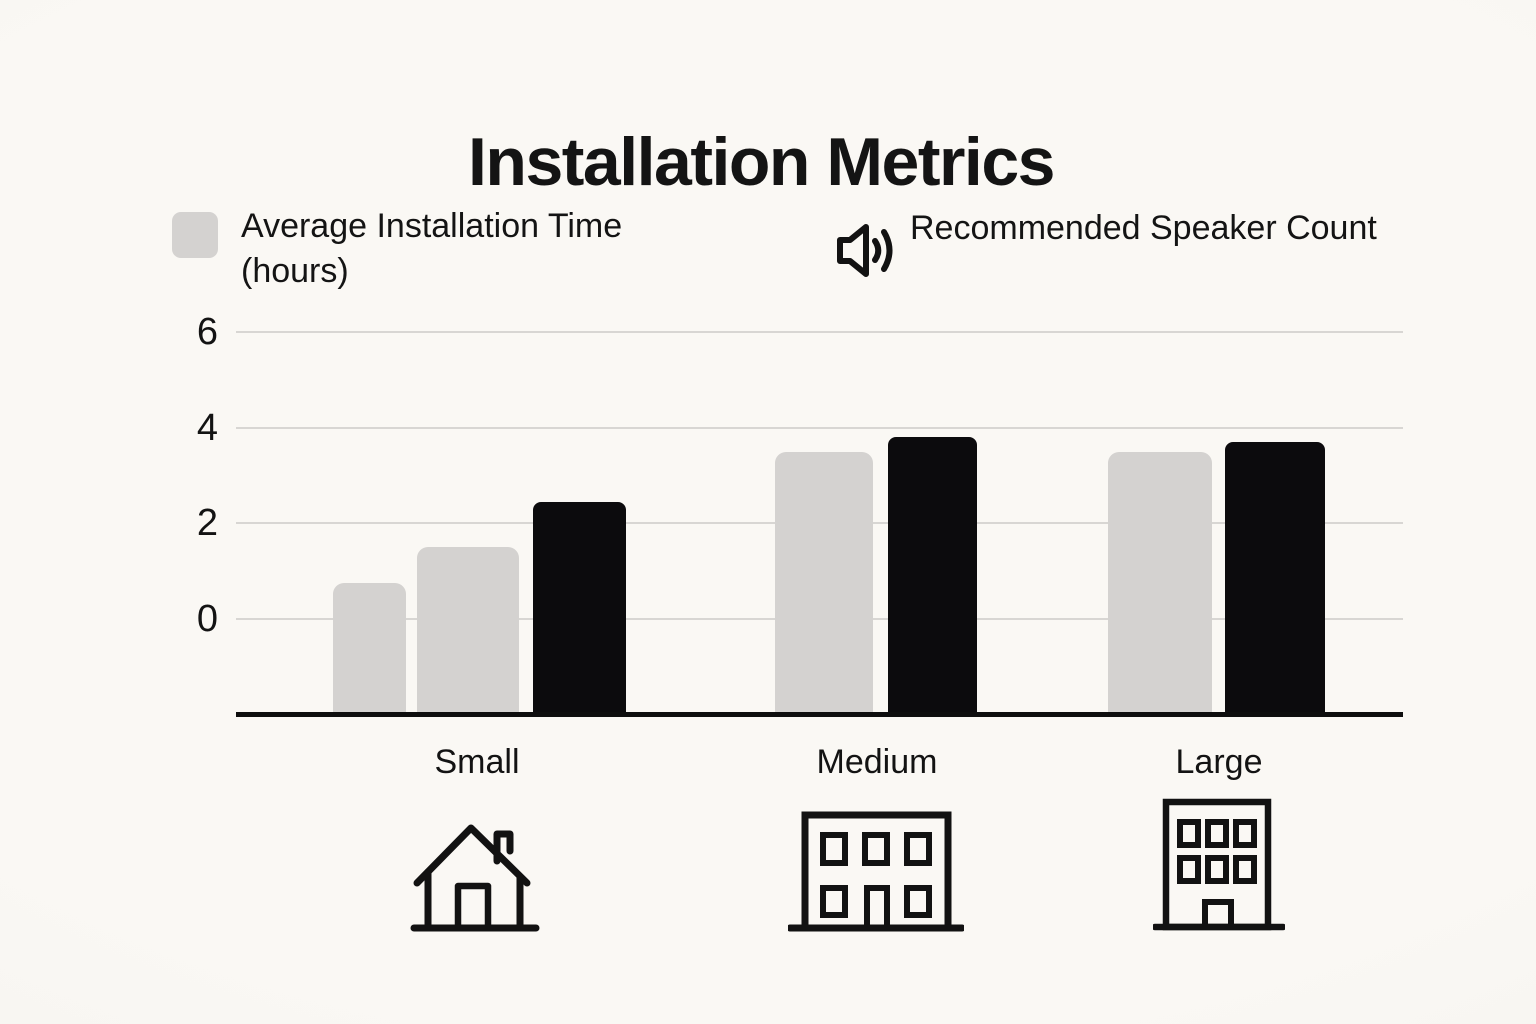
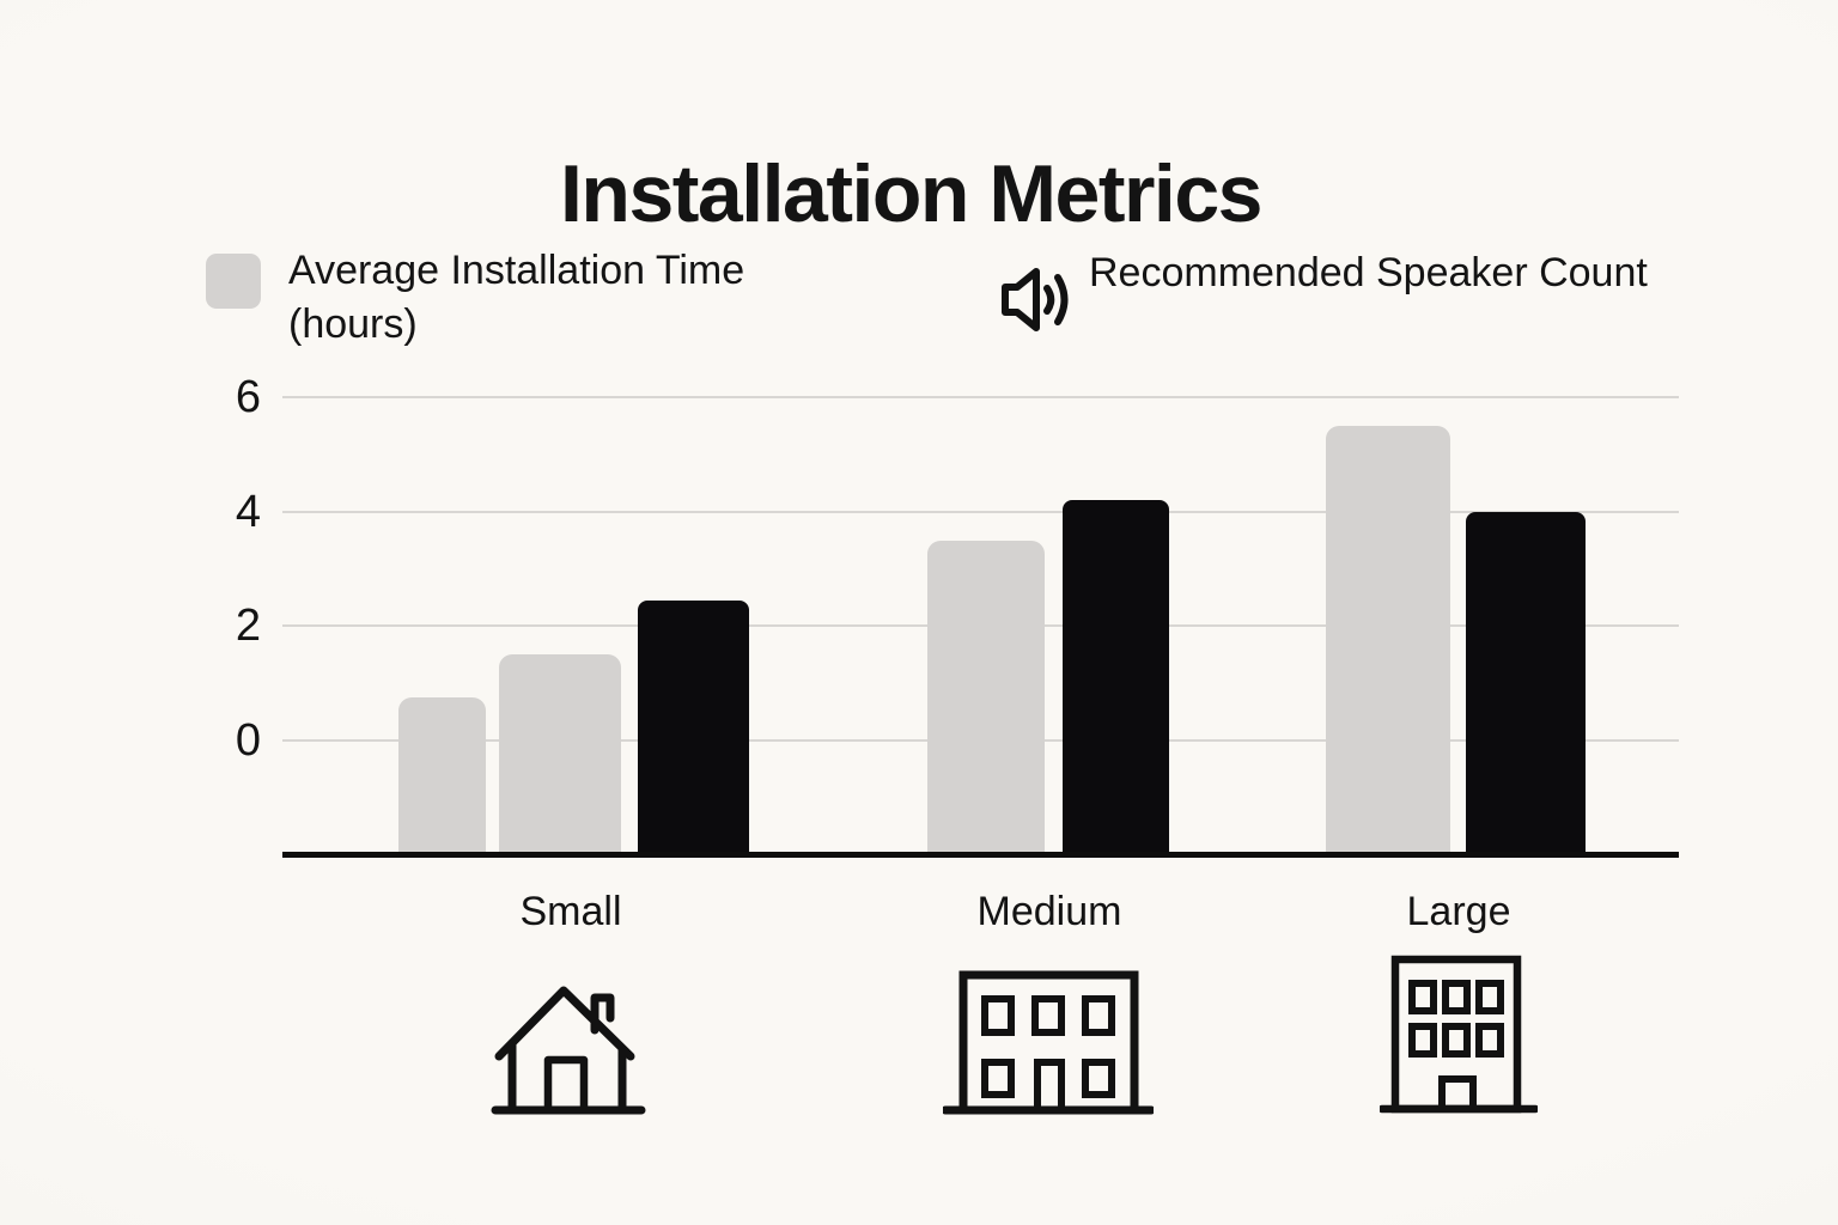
Recommended Speaker Count/Medium: 3.8 -> 4.2
Average Installation Time (hours)/Large: 3.5 -> 5.5
Recommended Speaker Count/Large: 3.7 -> 4.0
